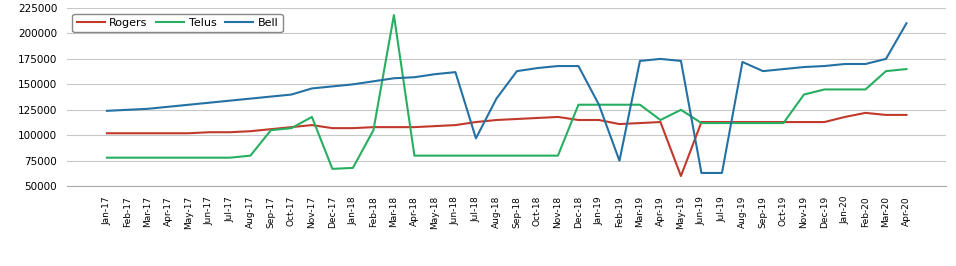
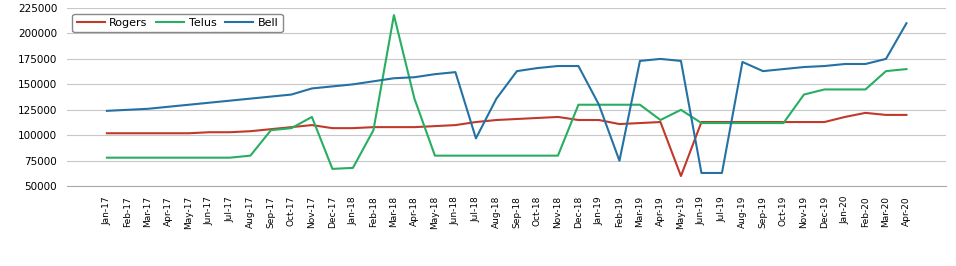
Telus/Apr-18: 80000 -> 136000
